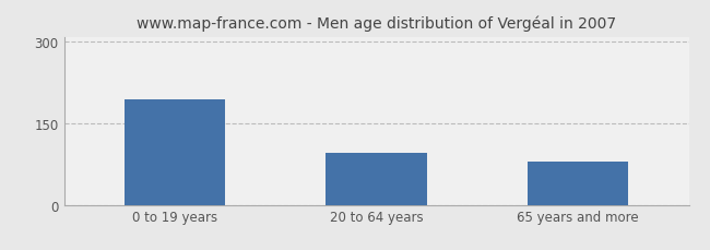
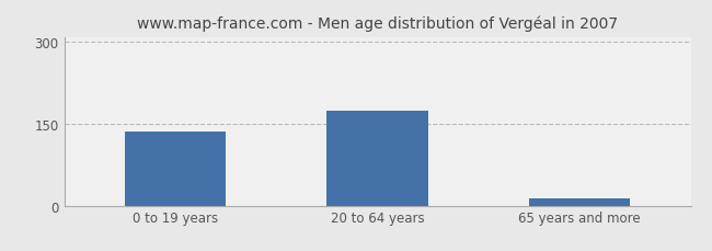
0 to 19 years: 195 -> 136
20 to 64 years: 95 -> 175
65 years and more: 80 -> 13
